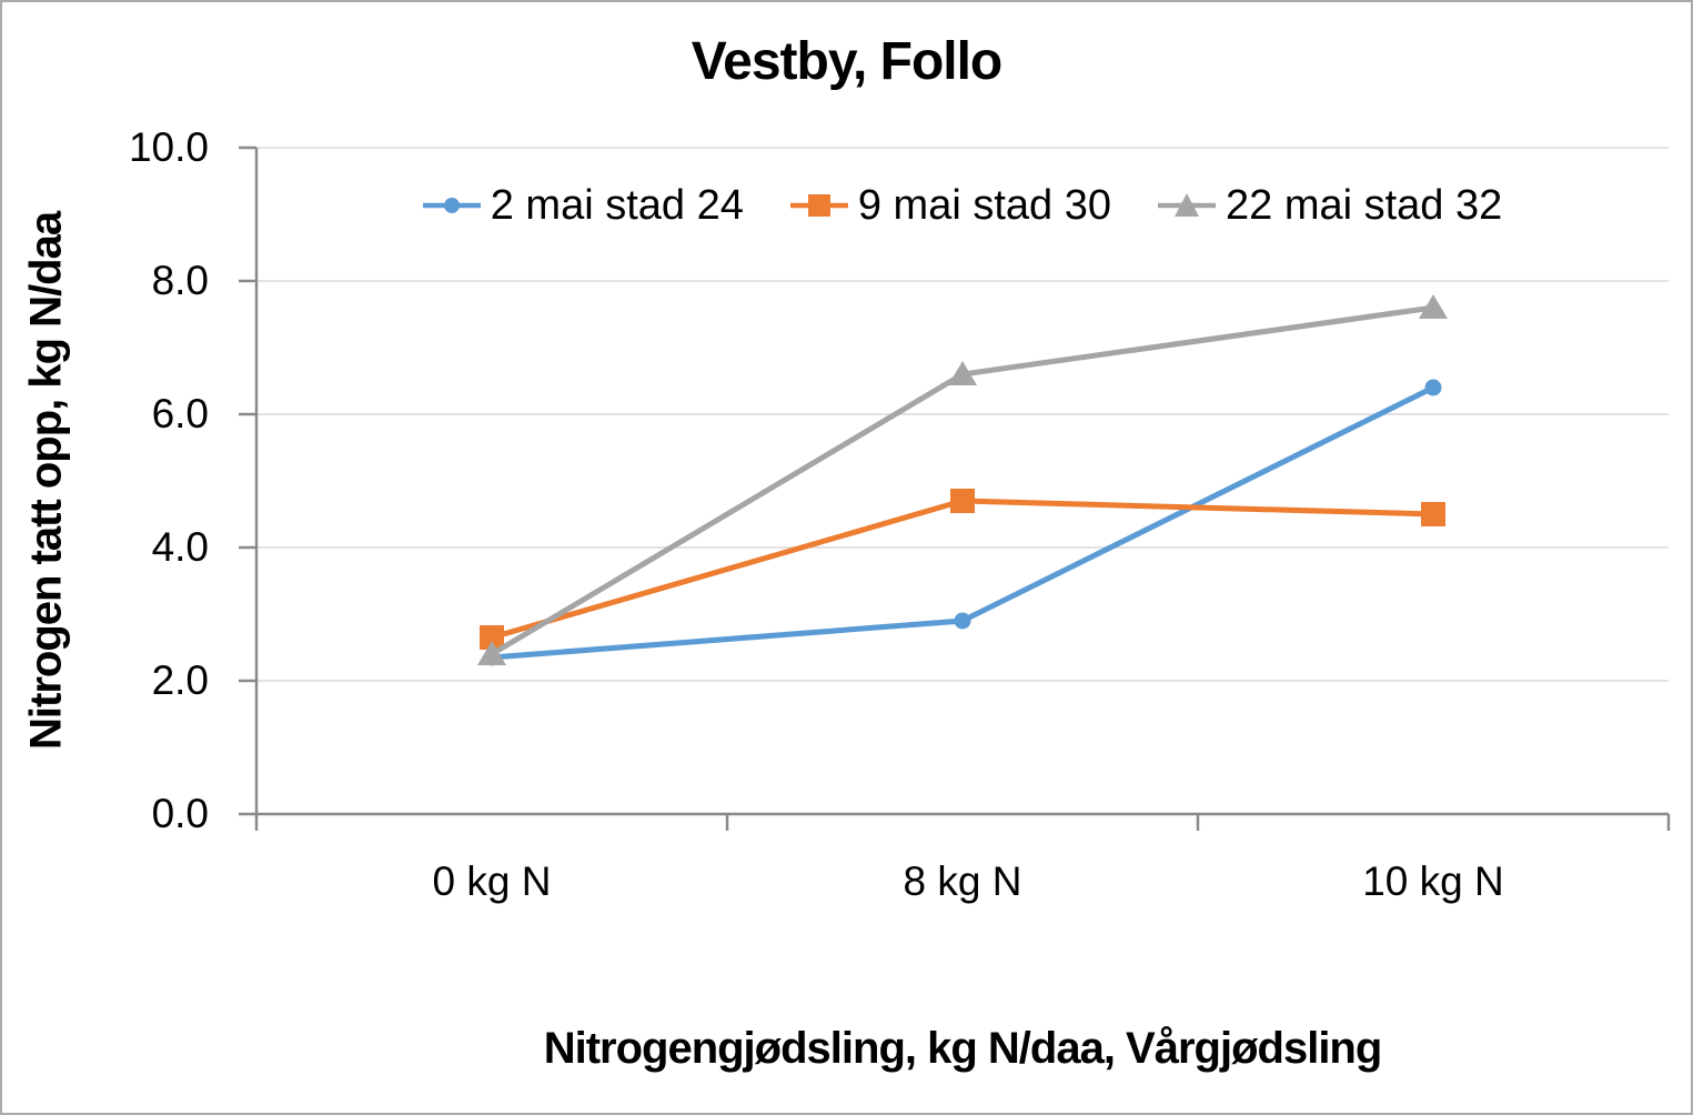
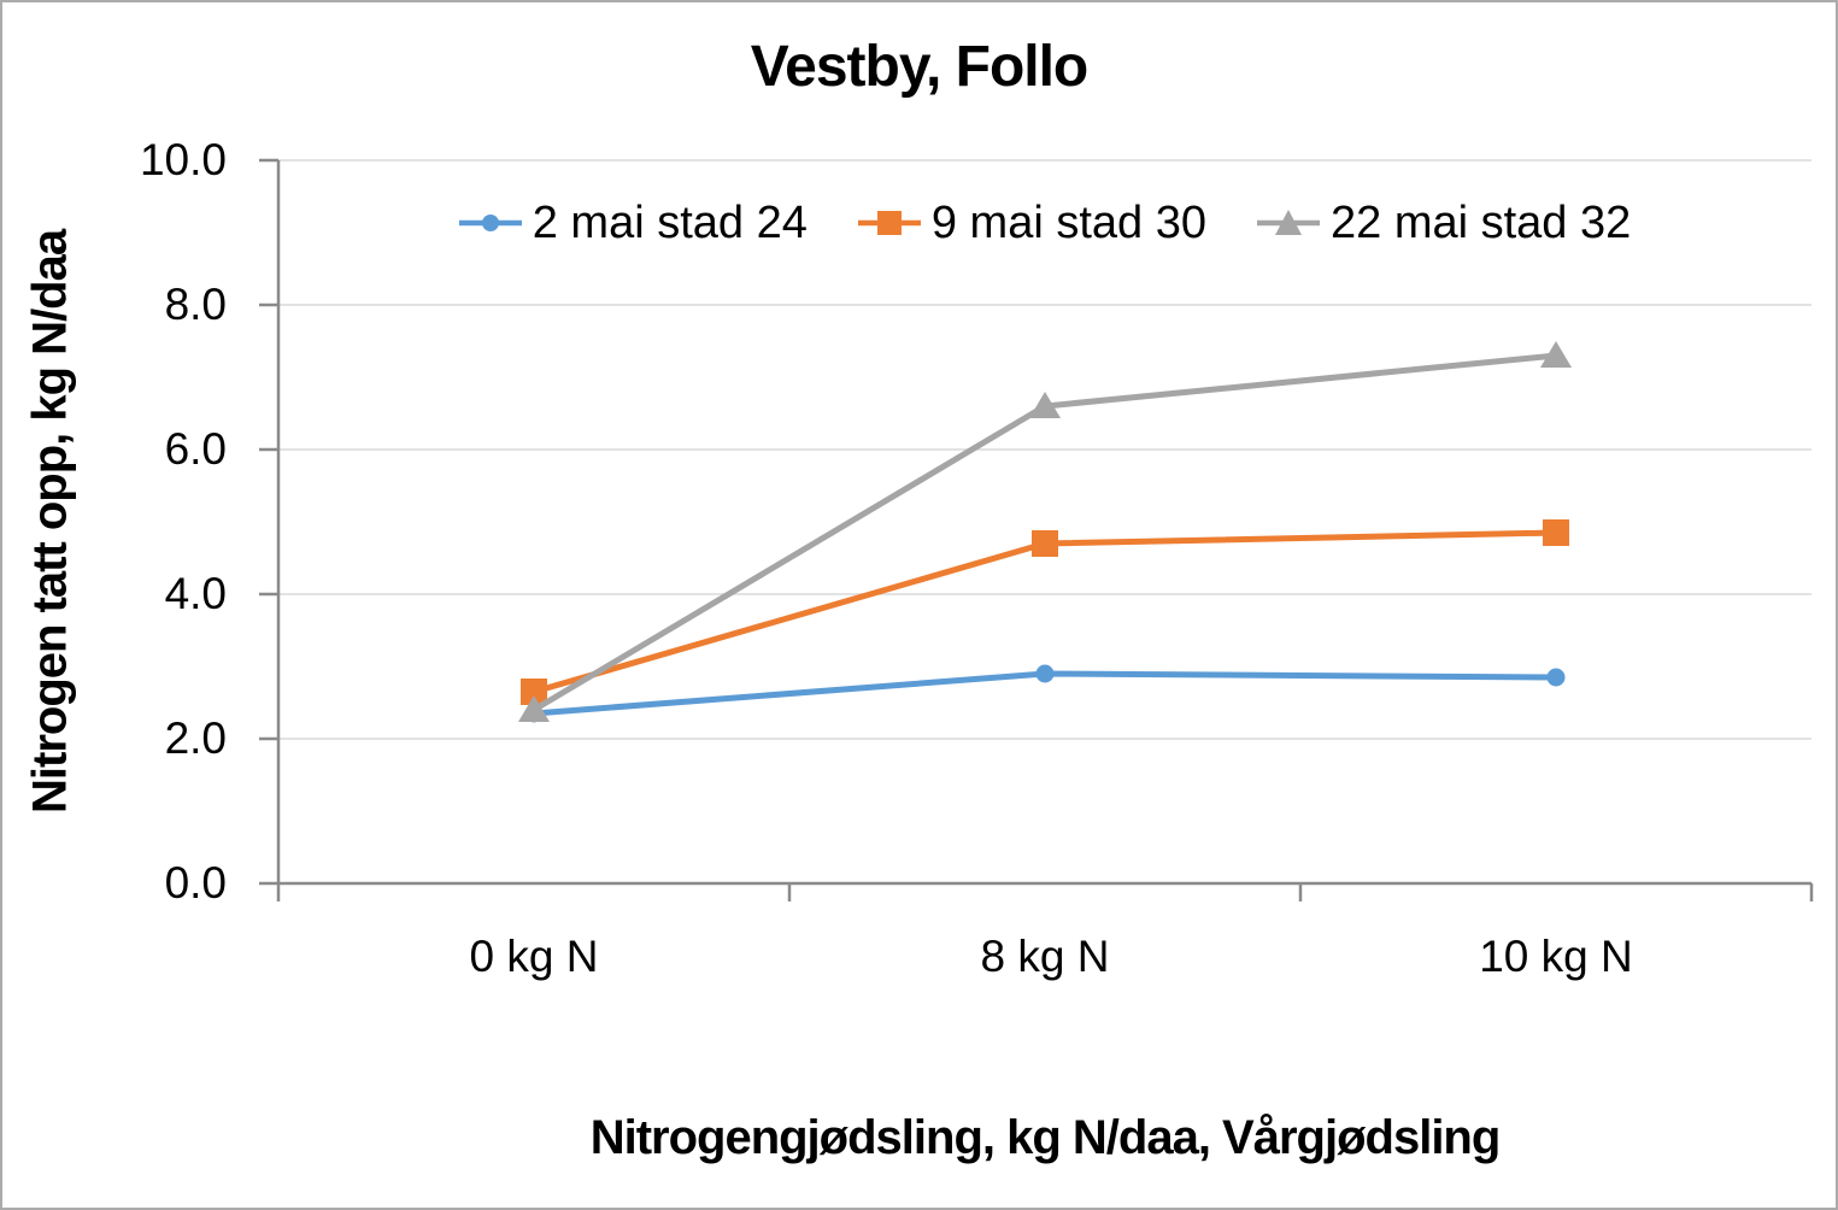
2 mai stad 24/10 kg N: 6.4 -> 2.9
9 mai stad 30/10 kg N: 4.5 -> 4.8
22 mai stad 32/10 kg N: 7.6 -> 7.3
